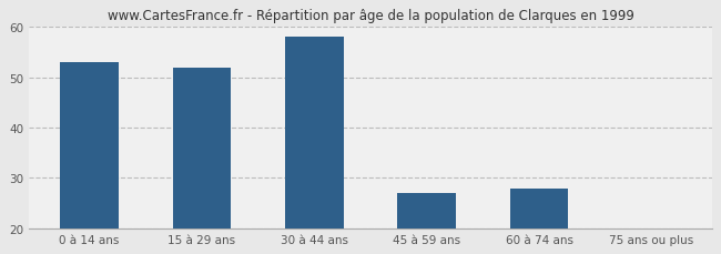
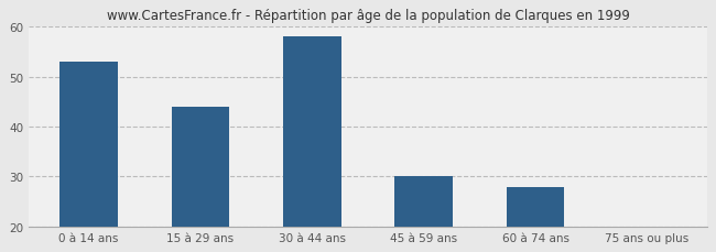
15 à 29 ans: 52 -> 44
45 à 59 ans: 27 -> 30
